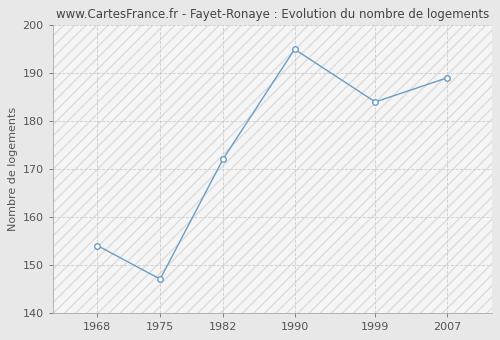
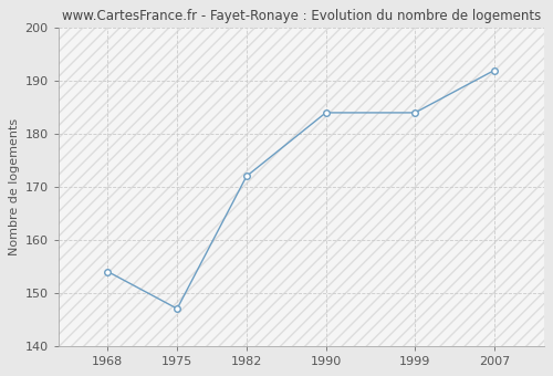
1990: 195 -> 184
2007: 189 -> 192
